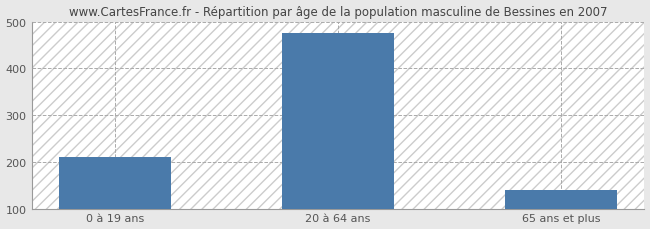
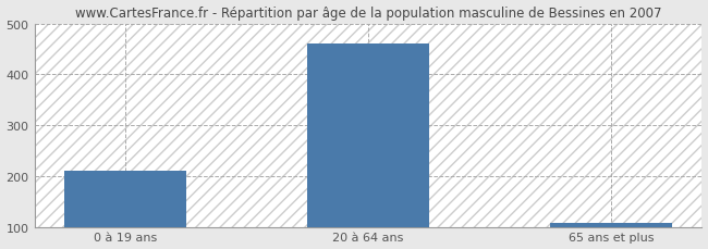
20 à 64 ans: 475 -> 460
65 ans et plus: 140 -> 107
